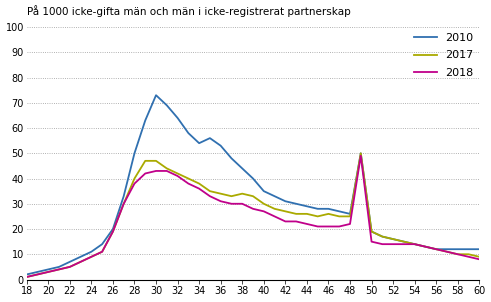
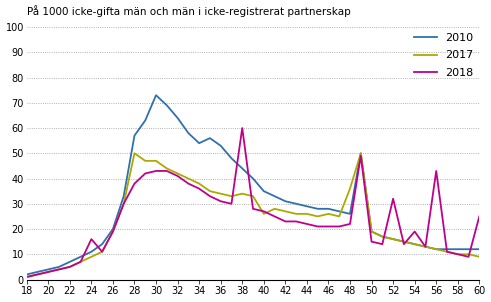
2018/24: 9 -> 16
2010/28: 50 -> 57
2017/28: 40 -> 50
2018/38: 30 -> 60
2017/40: 30 -> 26
2017/48: 25 -> 36
2018/52: 14 -> 32
2018/54: 14 -> 19
2018/56: 12 -> 43
2018/60: 8 -> 25
